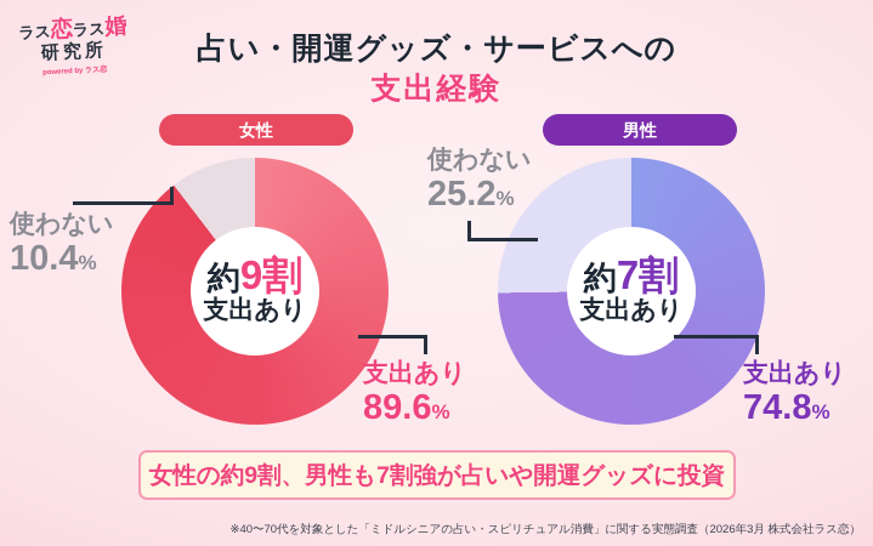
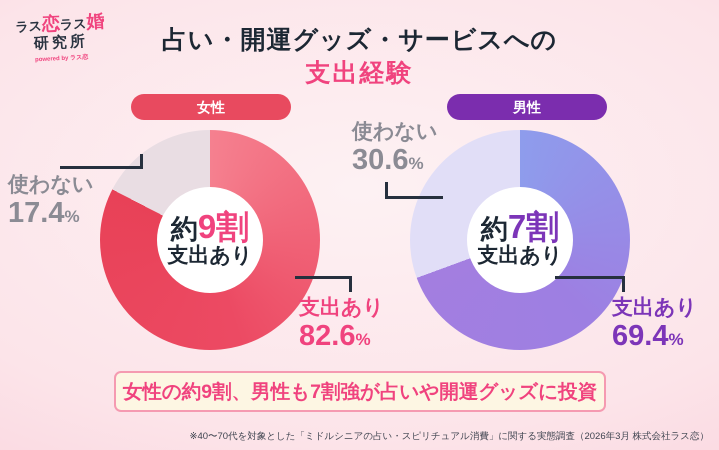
女性/支出あり: 89.6 -> 82.6
女性/使わない: 10.4 -> 17.4
男性/支出あり: 74.8 -> 69.4
男性/使わない: 25.2 -> 30.6
